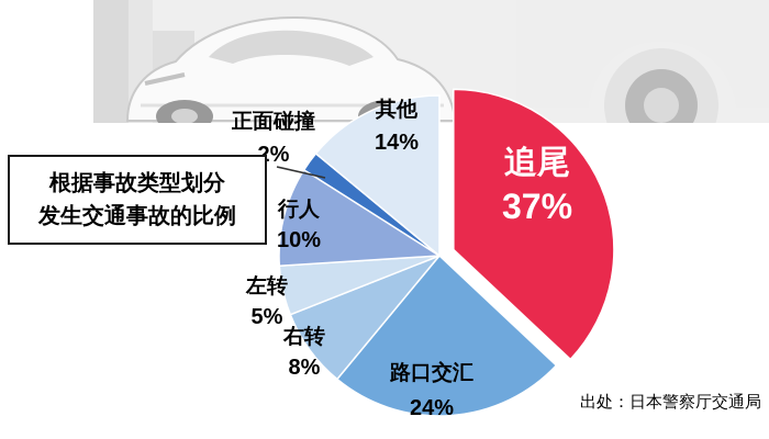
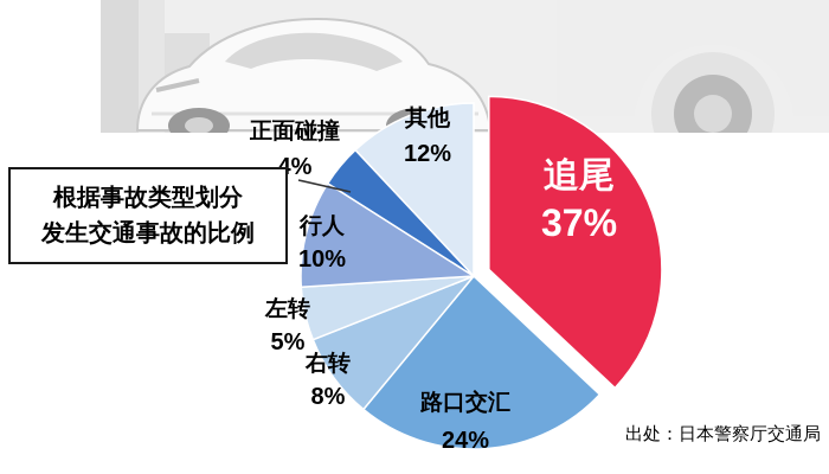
正面碰撞: 2% -> 4%
其他: 14% -> 12%
